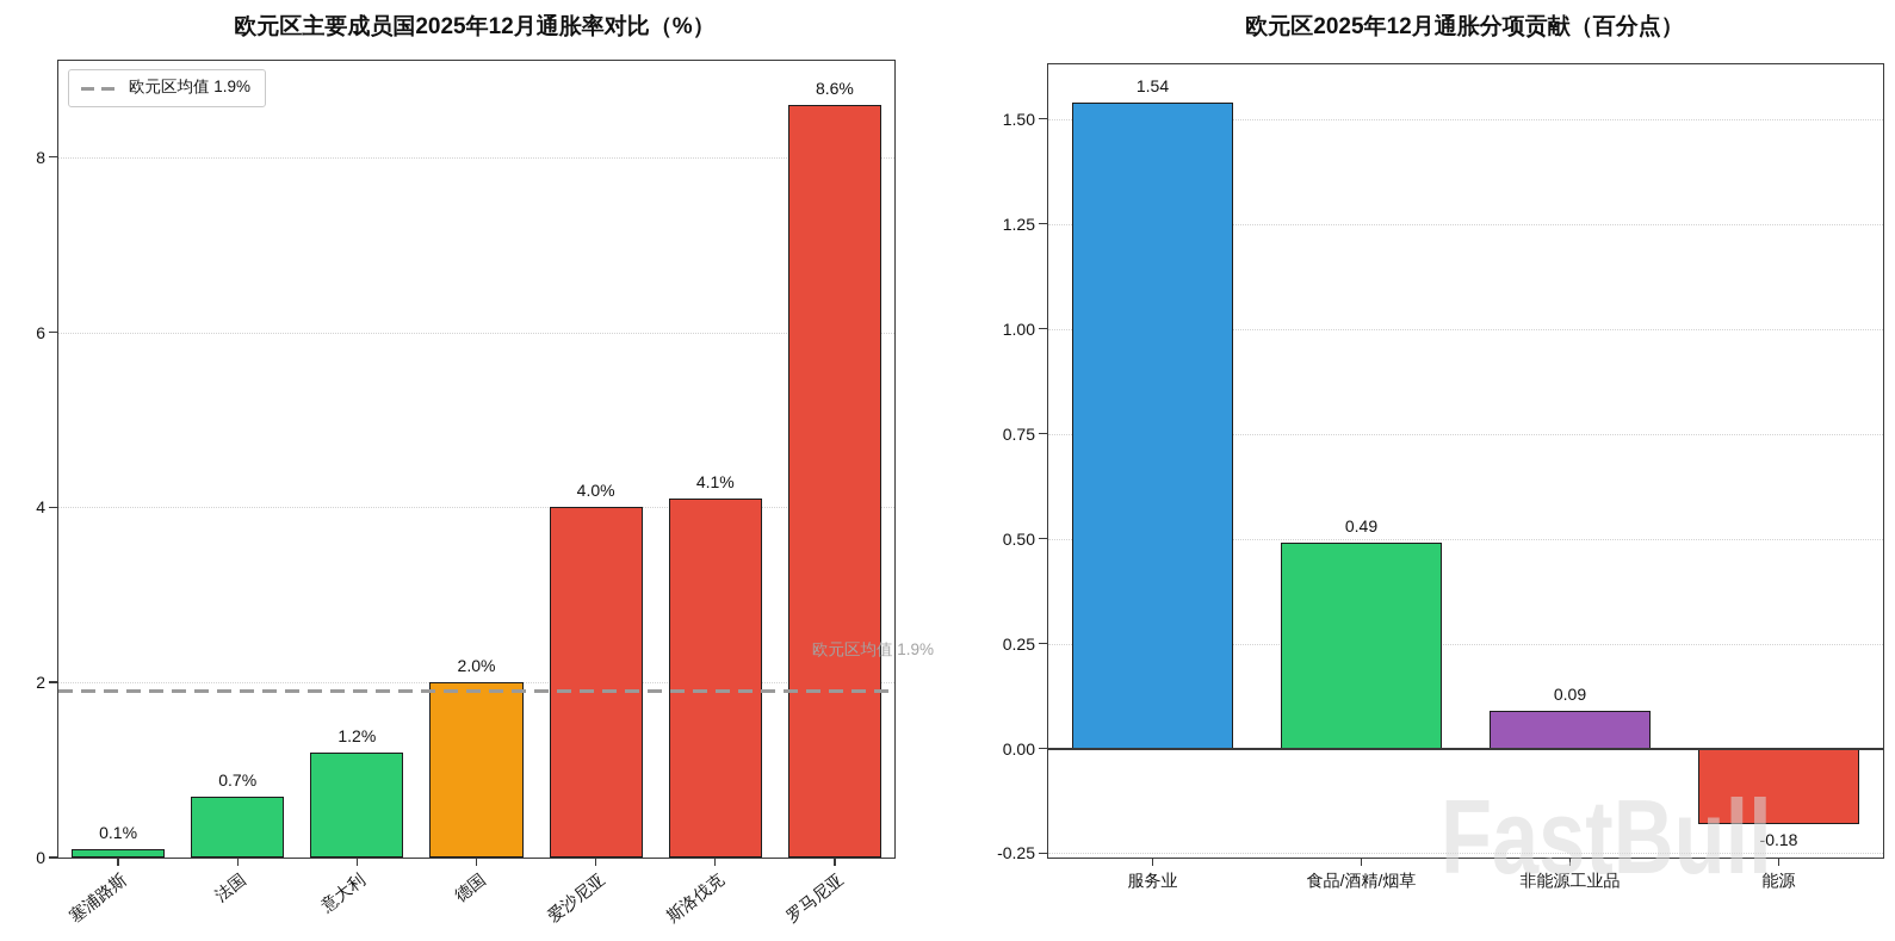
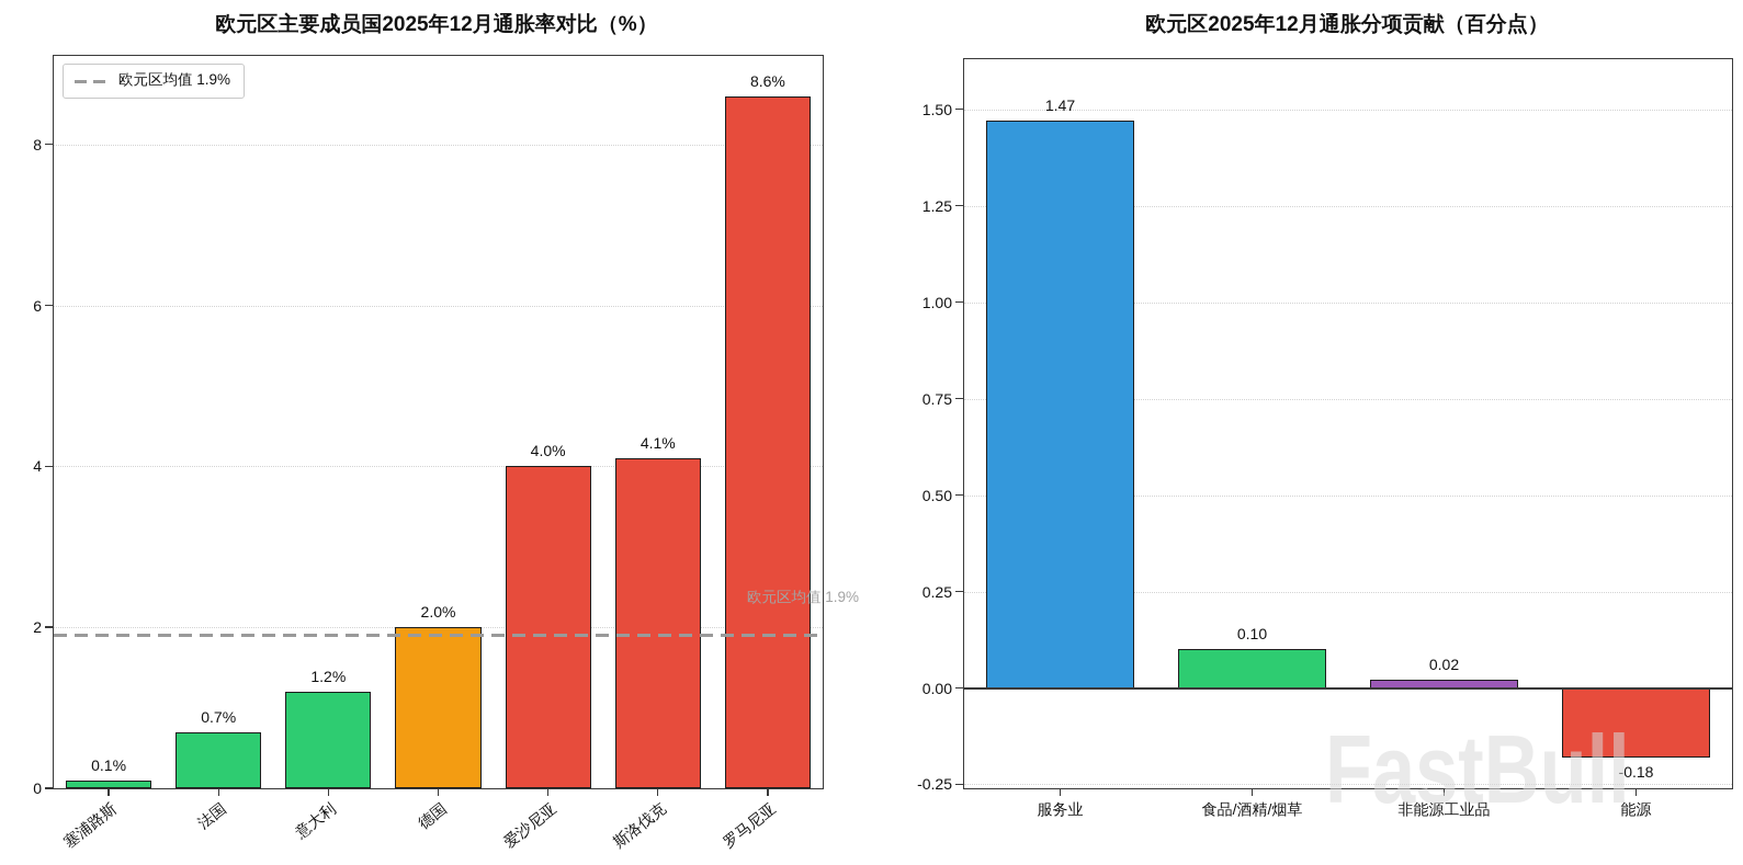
欧元区2025年12月通胀分项贡献（百分点）/服务业: 1.54 -> 1.47
欧元区2025年12月通胀分项贡献（百分点）/食品/酒精/烟草: 0.49 -> 0.10
欧元区2025年12月通胀分项贡献（百分点）/非能源工业品: 0.09 -> 0.02
